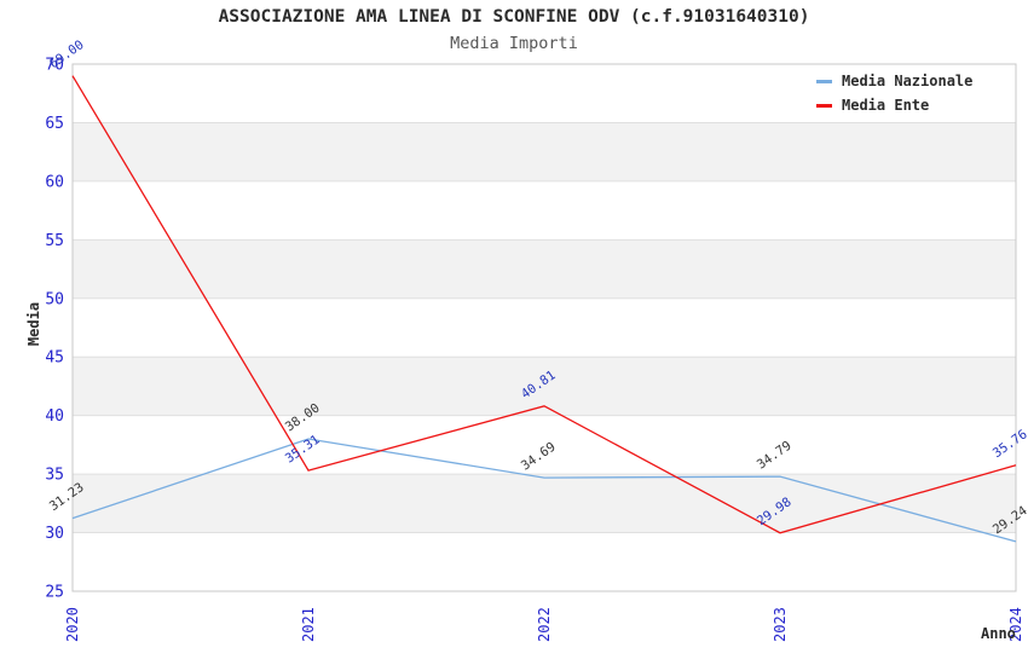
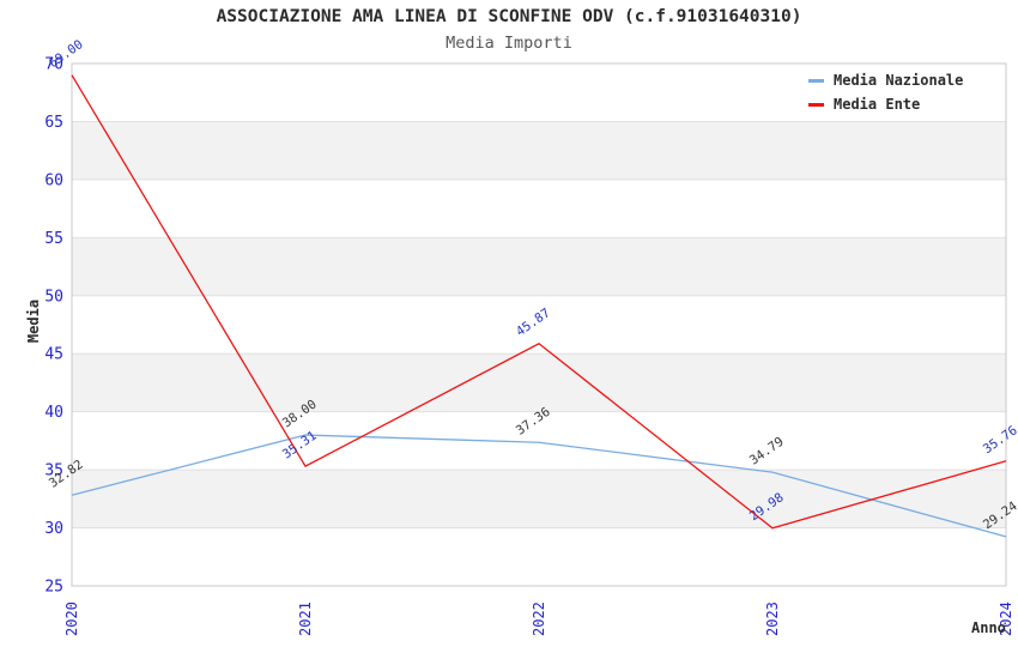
Media Nazionale/2020: 31.23 -> 32.82
Media Nazionale/2022: 34.69 -> 37.36
Media Ente/2022: 40.81 -> 45.87
